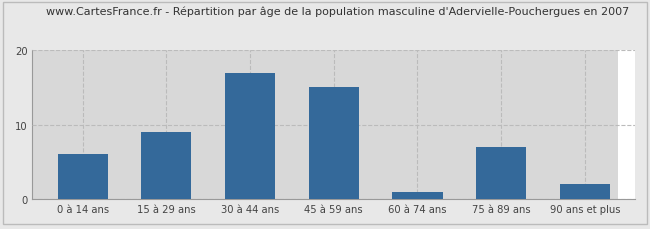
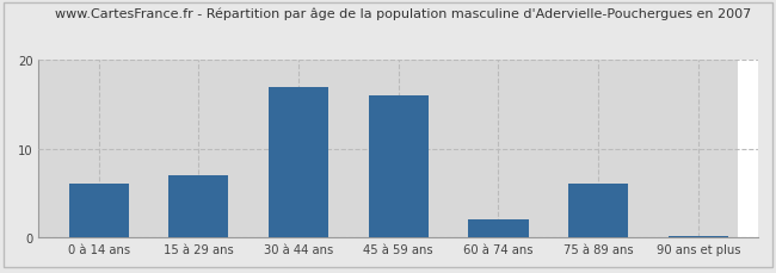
15 à 29 ans: 9.0 -> 7.0
45 à 59 ans: 15.0 -> 16.0
60 à 74 ans: 1.0 -> 2.0
75 à 89 ans: 7.0 -> 6.0
90 ans et plus: 2.0 -> 0.2
